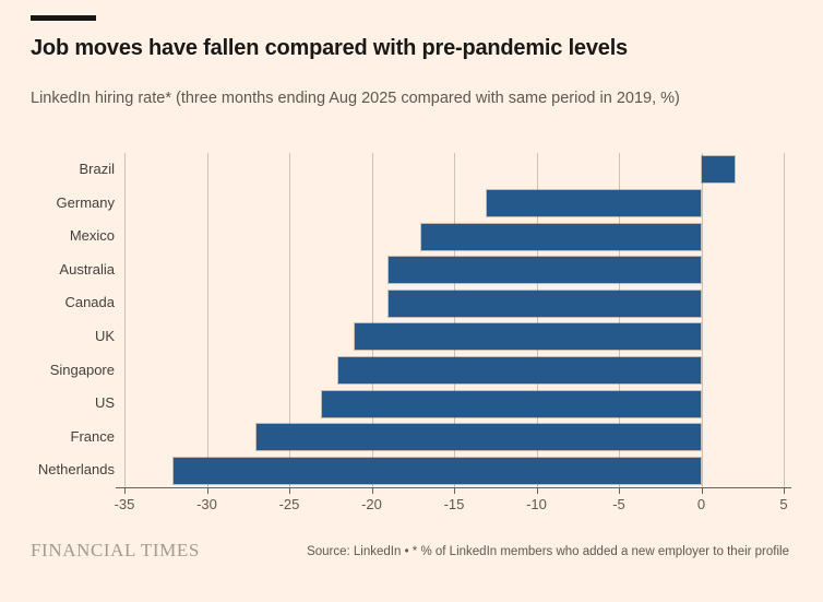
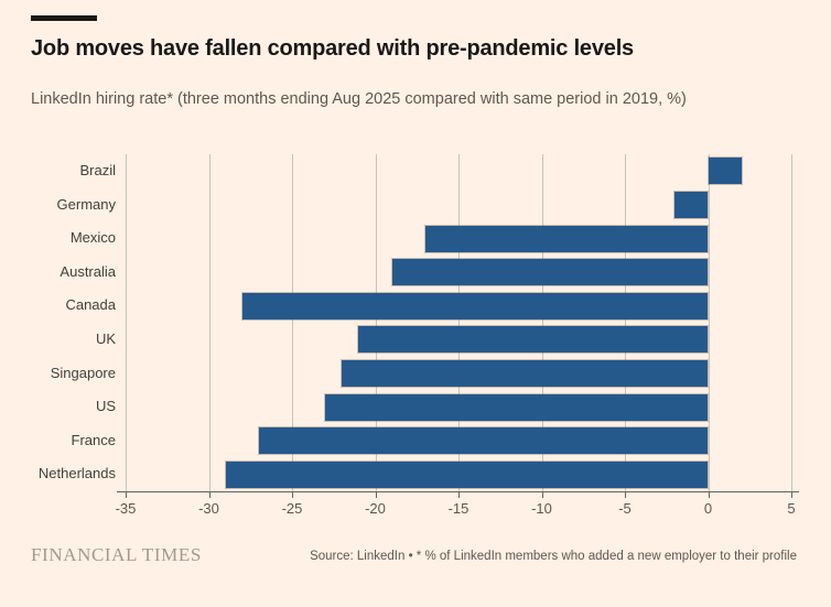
Germany: -13 -> -2
Canada: -19 -> -28
Netherlands: -32 -> -29
